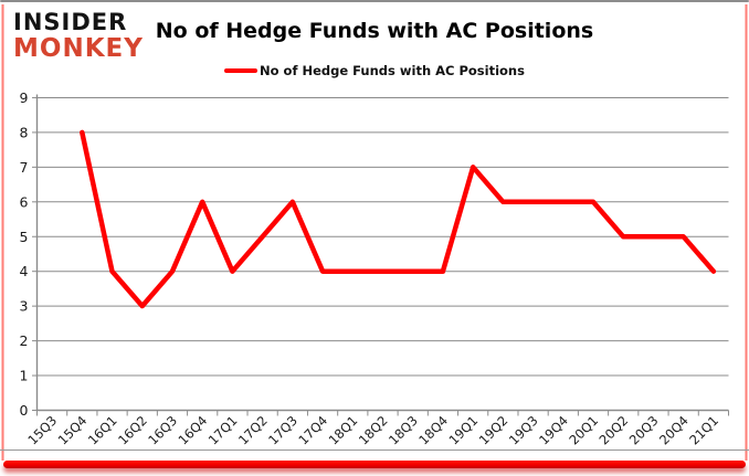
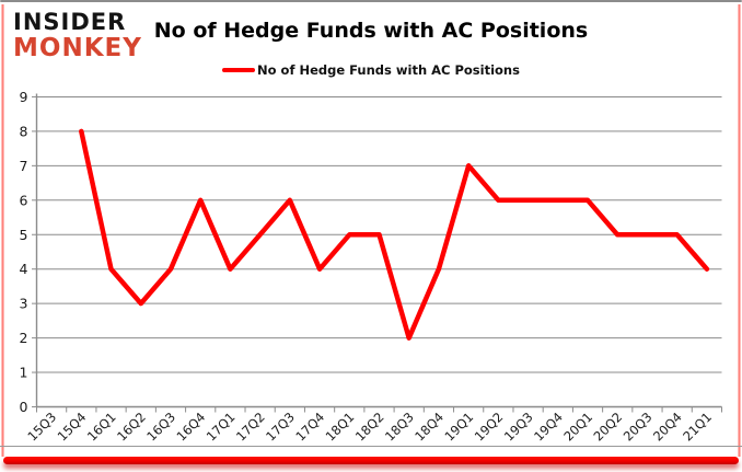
18Q1: 4 -> 5
18Q2: 4 -> 5
18Q3: 4 -> 2
